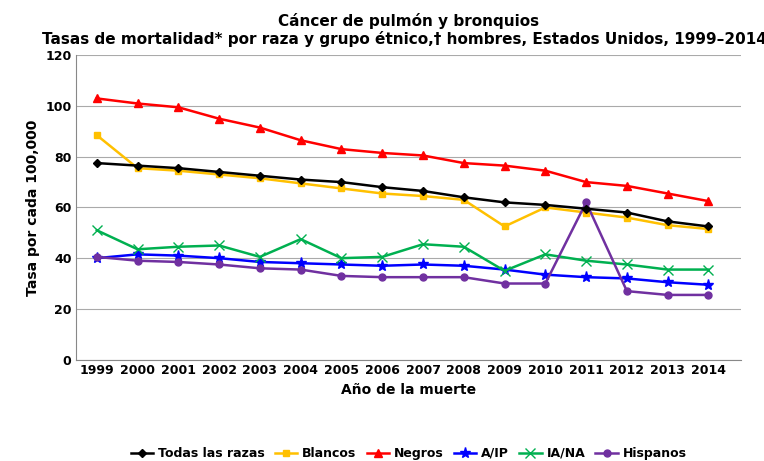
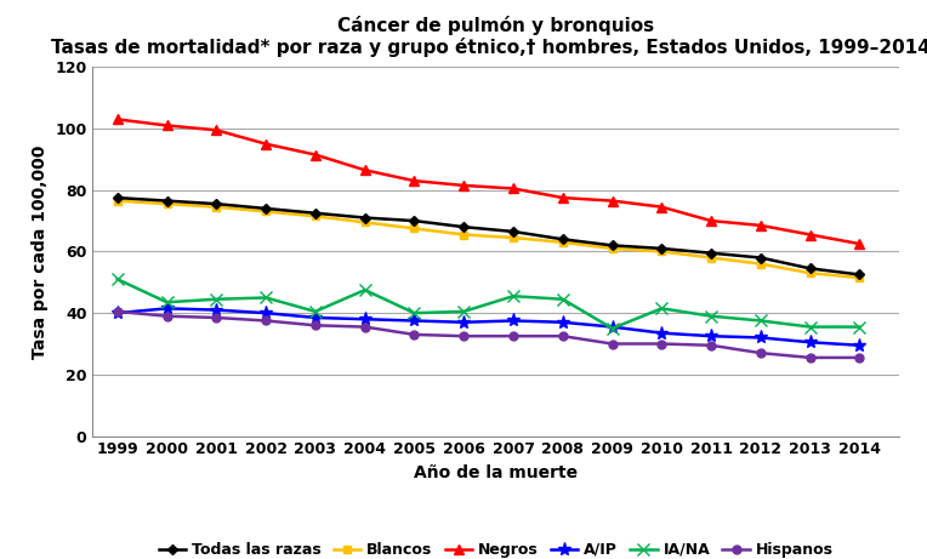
Blancos/1999: 88.5 -> 76.5
Blancos/2009: 52.5 -> 61.0
Hispanos/2011: 62.0 -> 29.5
